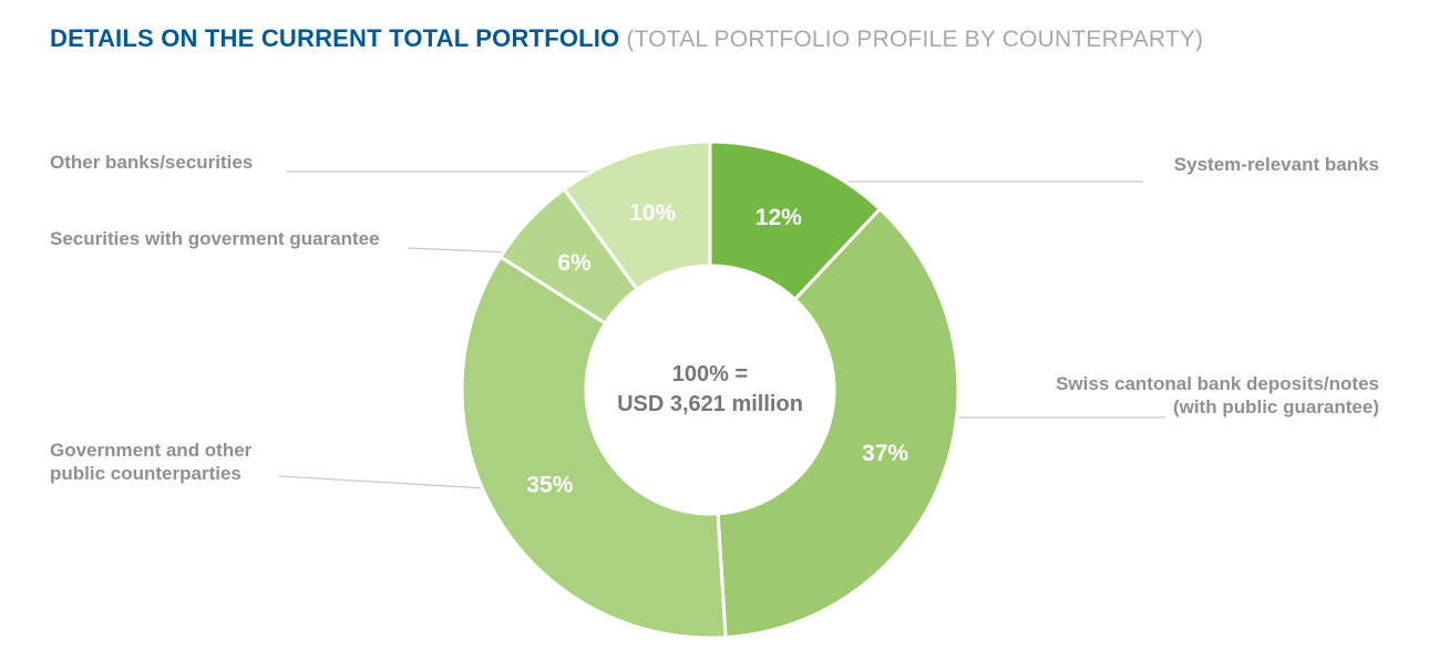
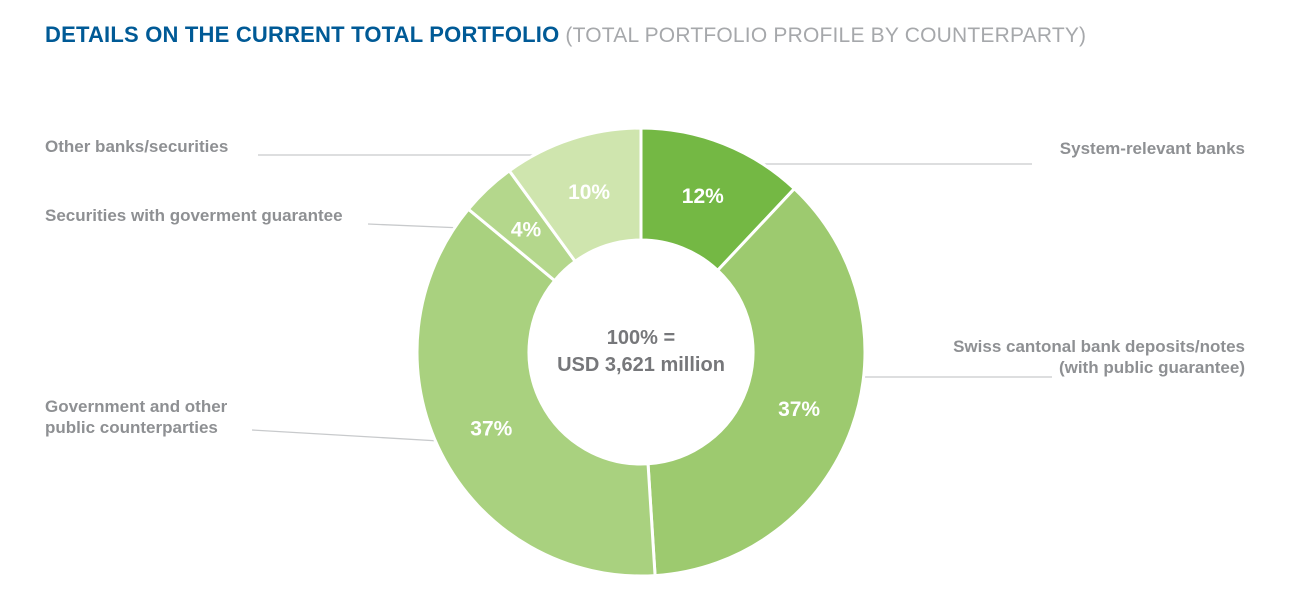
Government and other public counterparties: 35% -> 37%
Securities with goverment guarantee: 6% -> 4%
